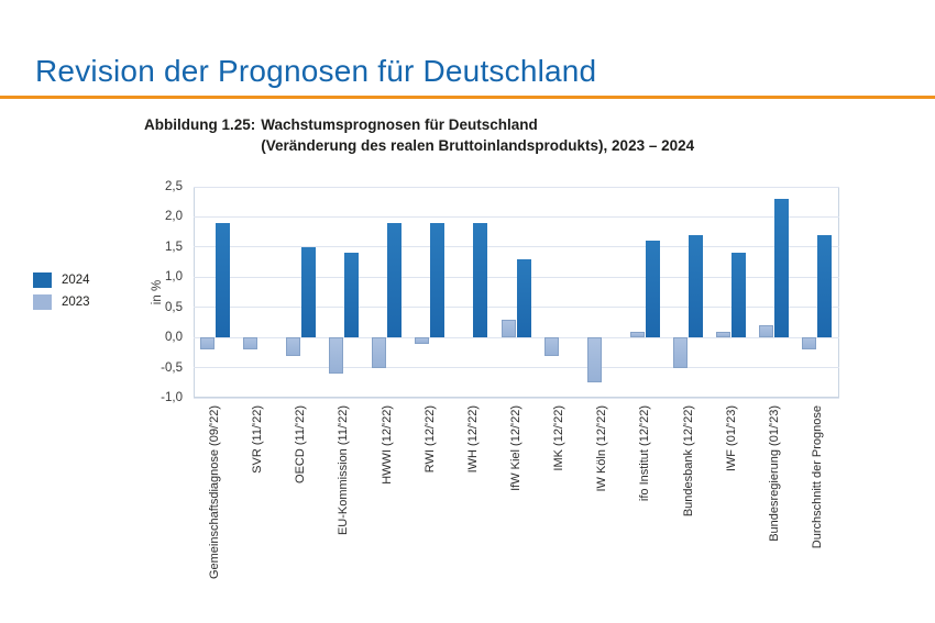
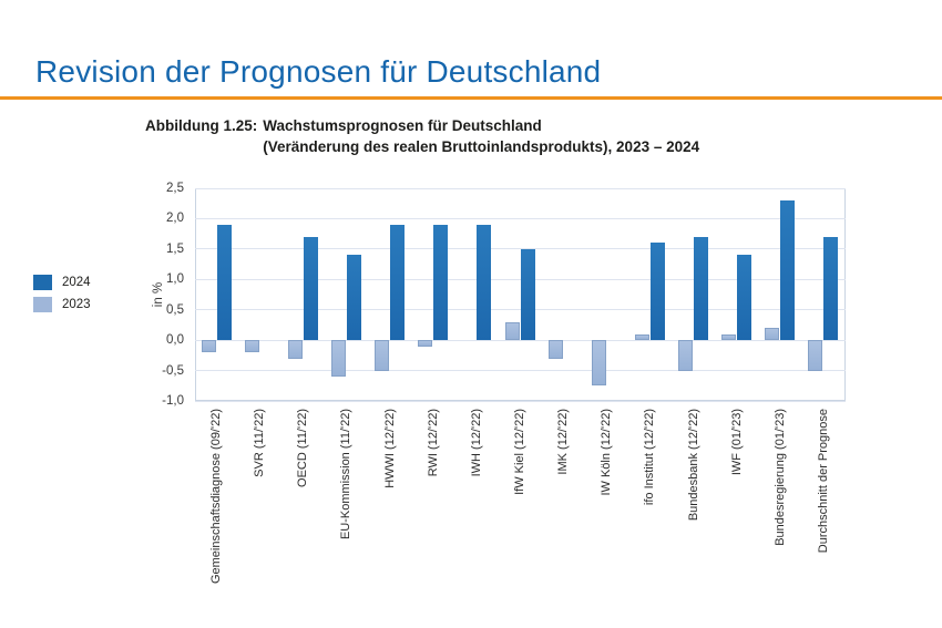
2024/OECD (11/'22): 1,5 -> 1,7
2024/IfW Kiel (12/'22): 1,3 -> 1,5
2023/Durchschnitt der Prognose: -0,2 -> -0,5
